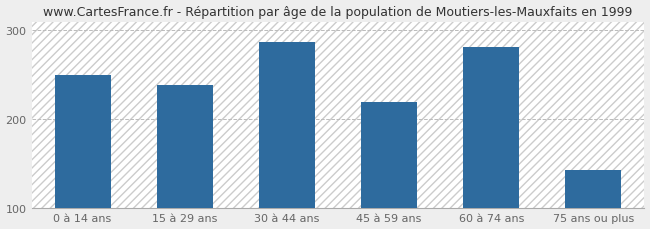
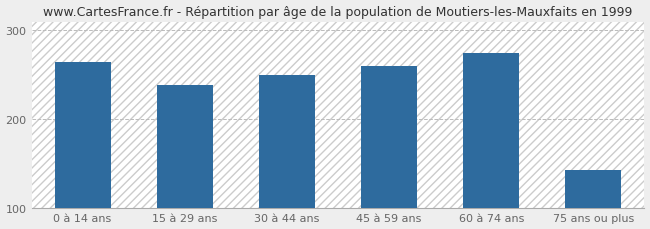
0 à 14 ans: 250 -> 264
30 à 44 ans: 287 -> 250
45 à 59 ans: 219 -> 260
60 à 74 ans: 281 -> 274
